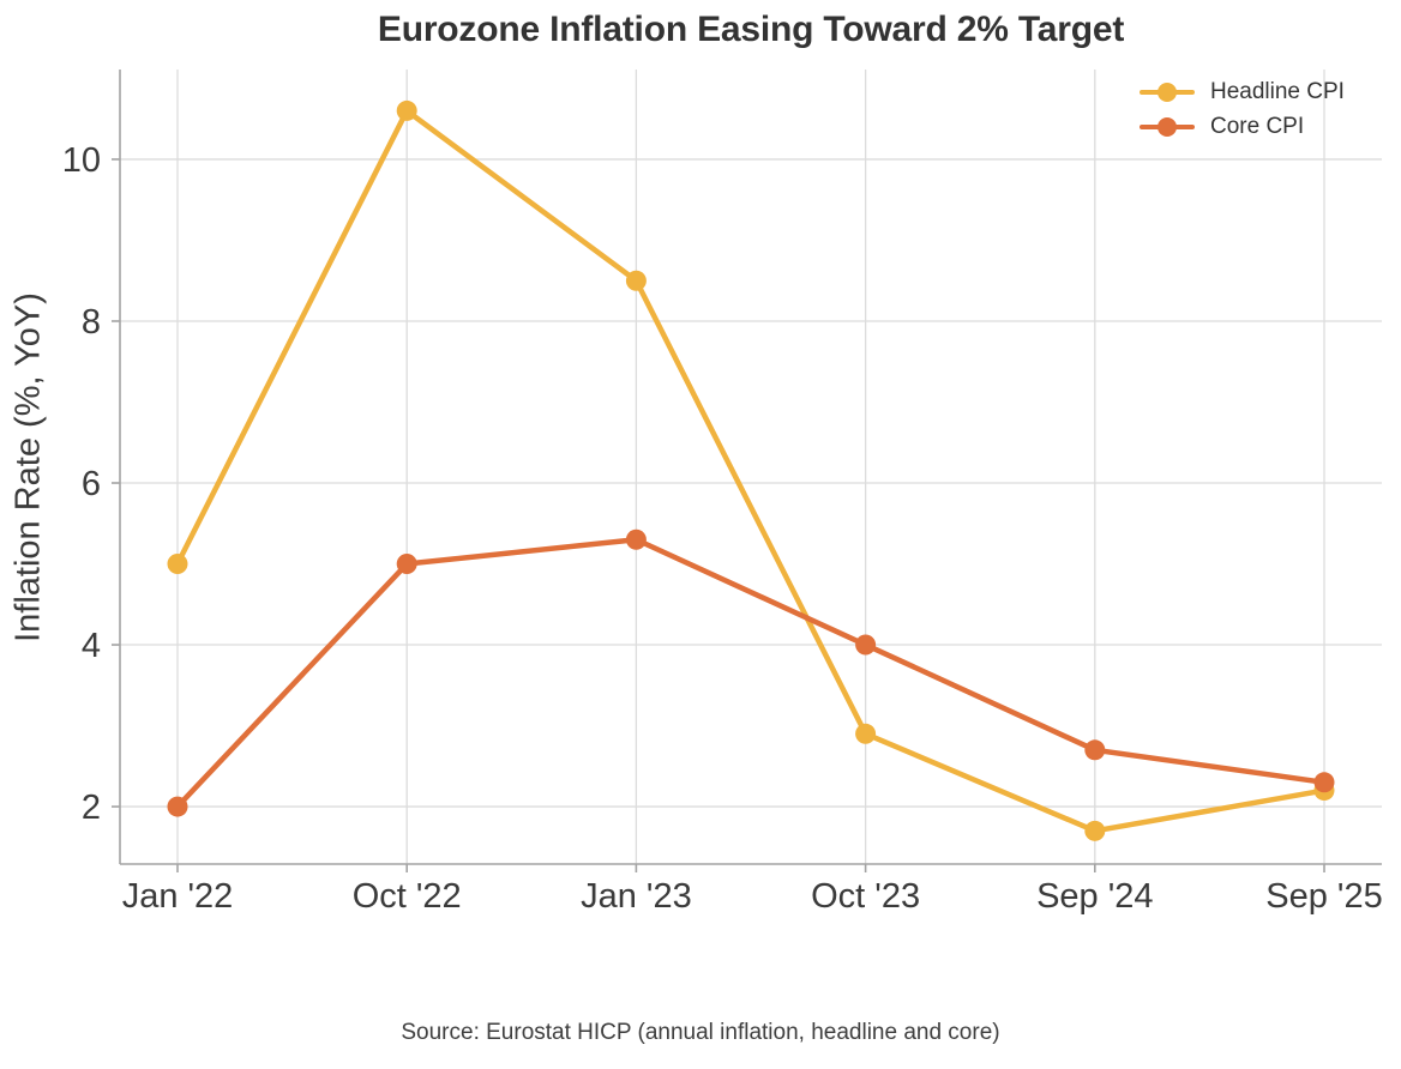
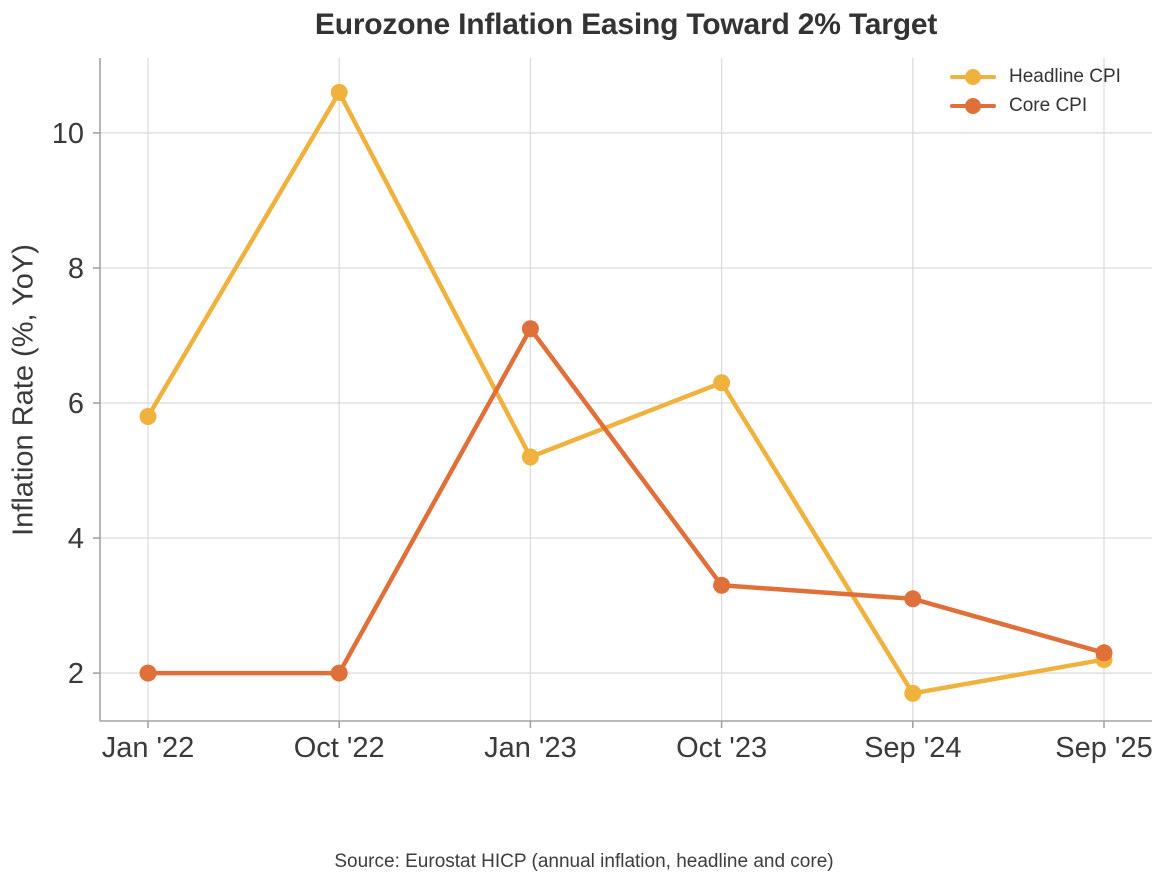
Headline CPI/Jan '22: 5.0 -> 5.8
Core CPI/Oct '22: 5.0 -> 2.0
Headline CPI/Jan '23: 8.5 -> 5.2
Core CPI/Jan '23: 5.3 -> 7.1
Headline CPI/Oct '23: 2.9 -> 6.3
Core CPI/Oct '23: 4.0 -> 3.3
Core CPI/Sep '24: 2.7 -> 3.1
